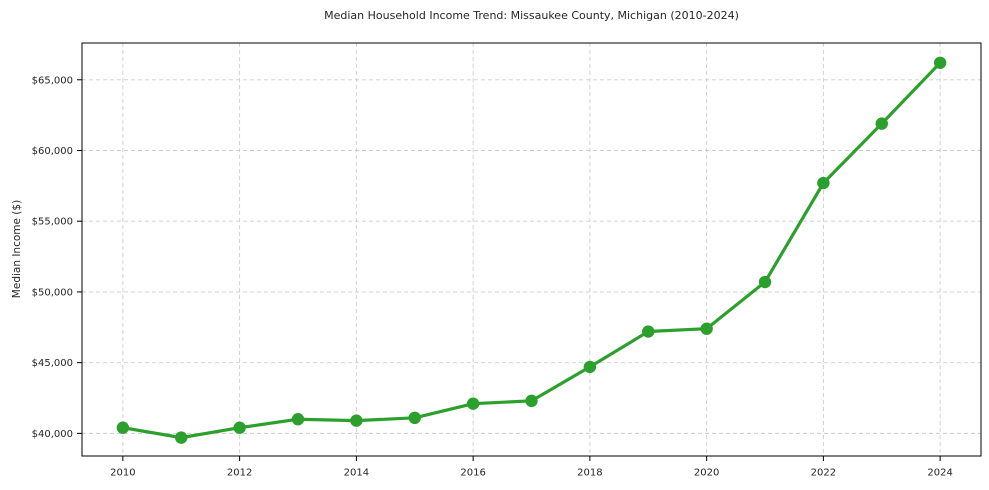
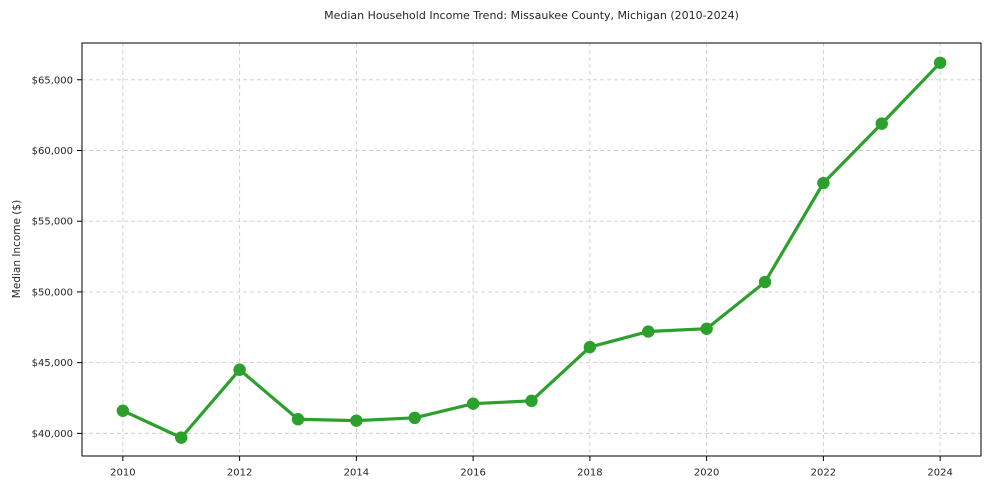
2010: $40400 -> $41600
2012: $40400 -> $44500
2018: $44700 -> $46100
